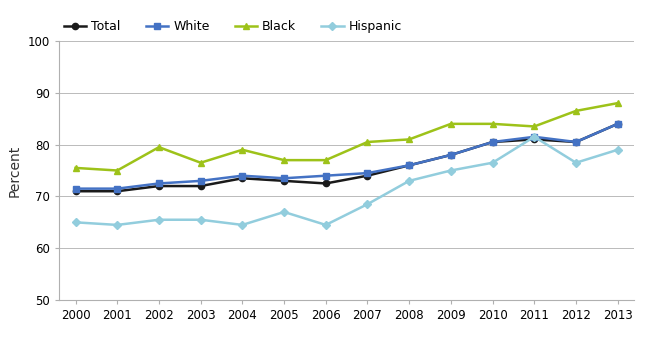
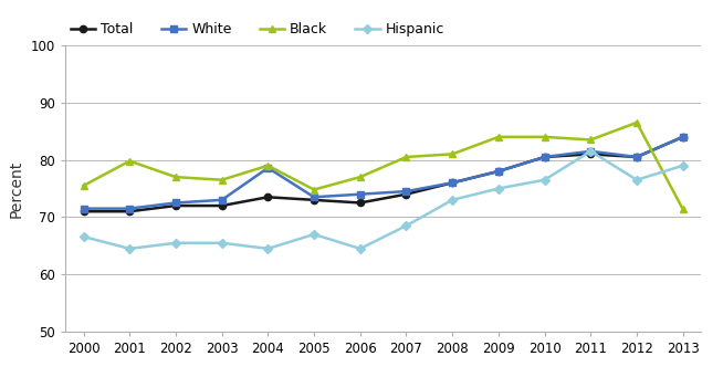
Hispanic/2000: 65.0 -> 66.6
Black/2001: 75.0 -> 79.8
Black/2002: 79.5 -> 77.0
White/2004: 74.0 -> 78.6
Black/2005: 77.0 -> 74.8
Black/2013: 88.0 -> 71.4
